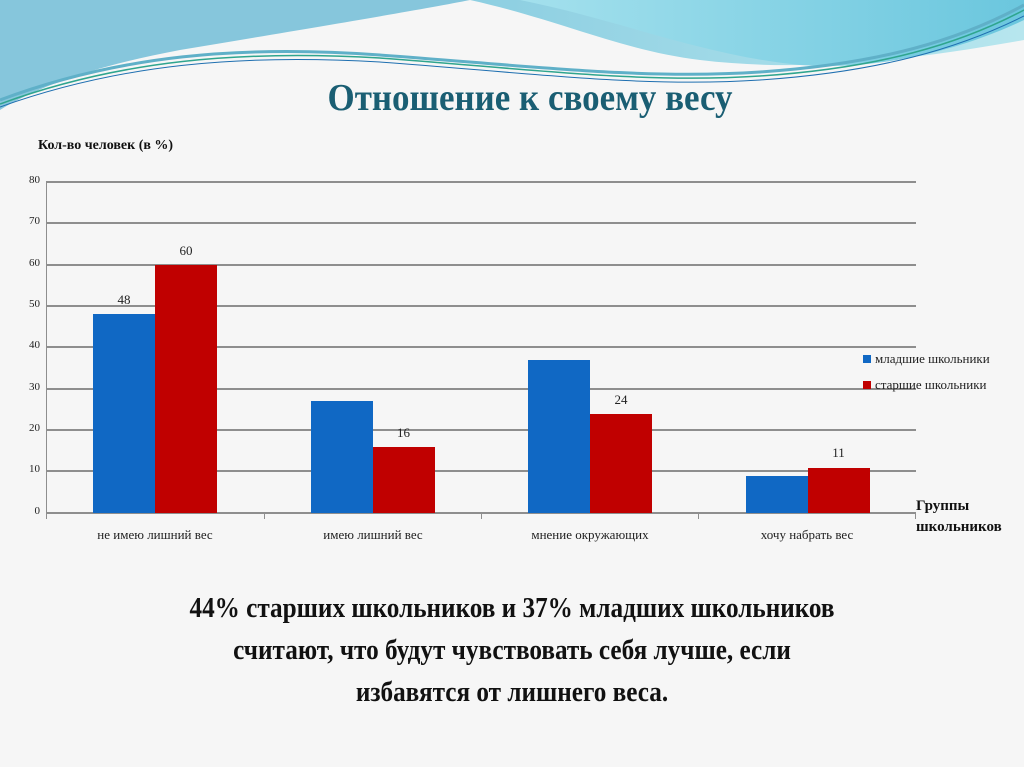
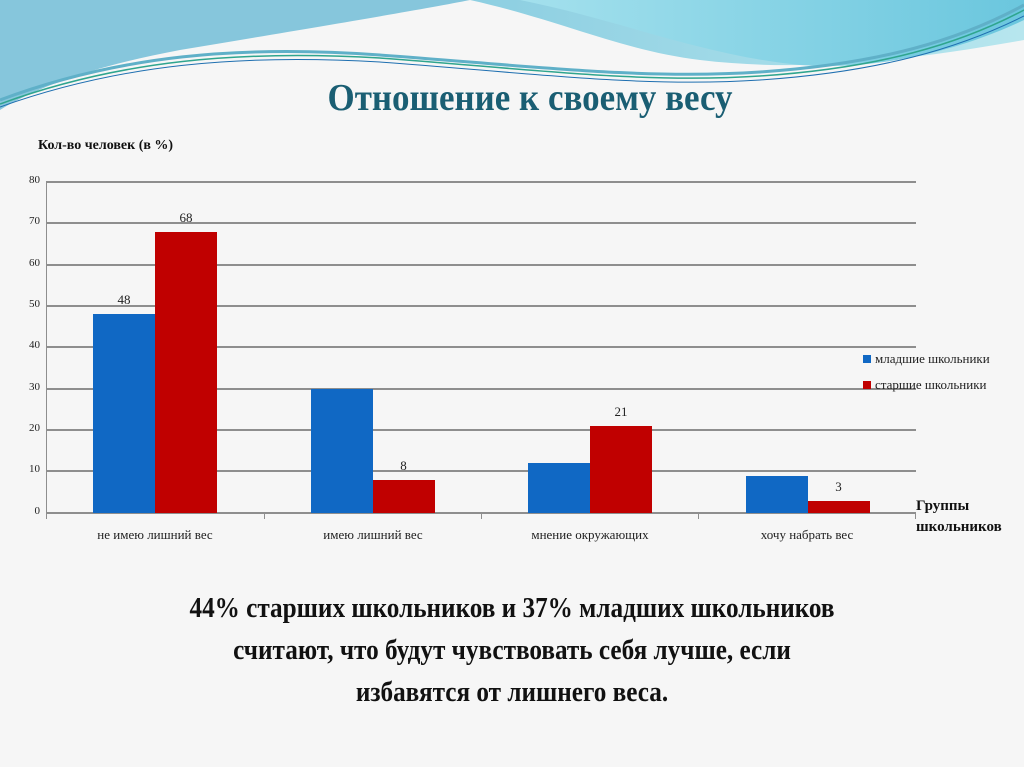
старшие школьники/не имею лишний вес: 60 -> 68
младшие школьники/имею лишний вес: 27 -> 30
старшие школьники/имею лишний вес: 16 -> 8
младшие школьники/мнение окружающих: 37 -> 12
старшие школьники/мнение окружающих: 24 -> 21
старшие школьники/хочу набрать вес: 11 -> 3
